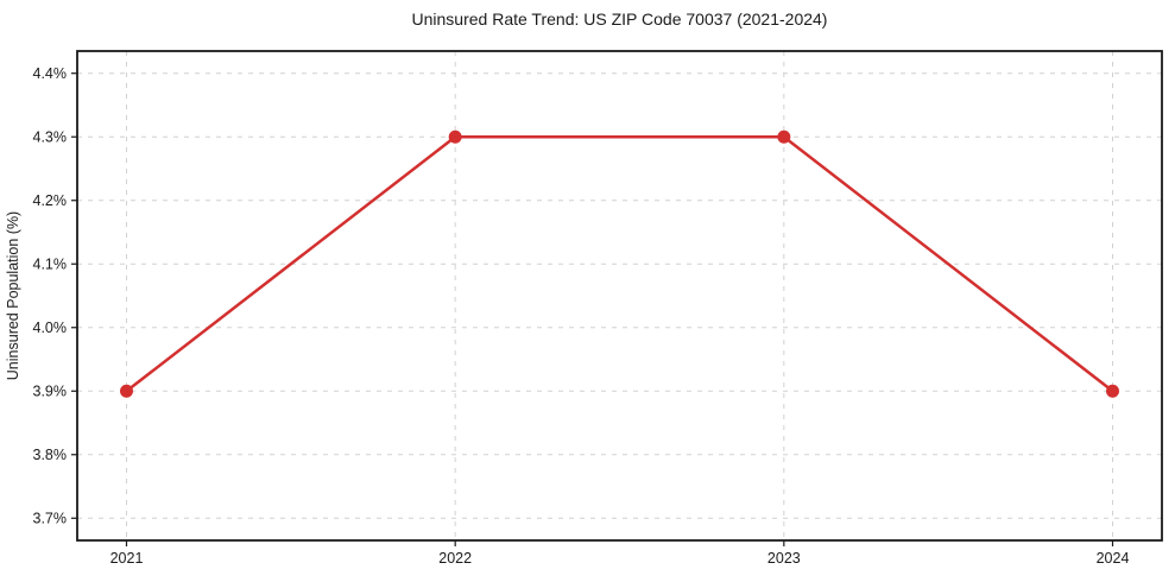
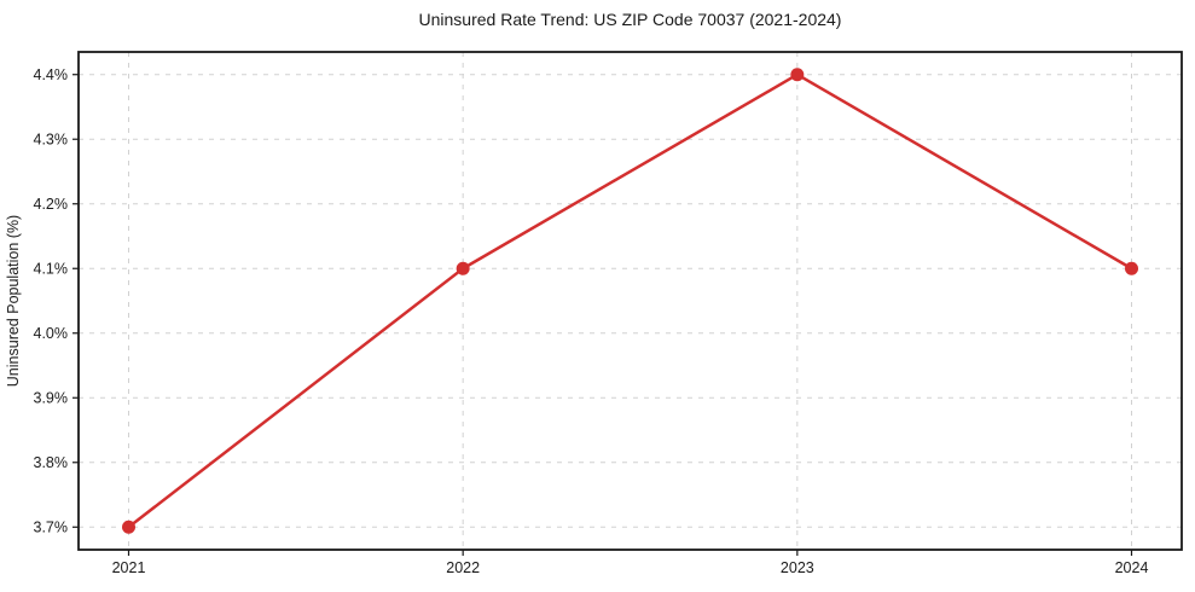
2021: 3.9% -> 3.7%
2022: 4.3% -> 4.1%
2023: 4.3% -> 4.4%
2024: 3.9% -> 4.1%
